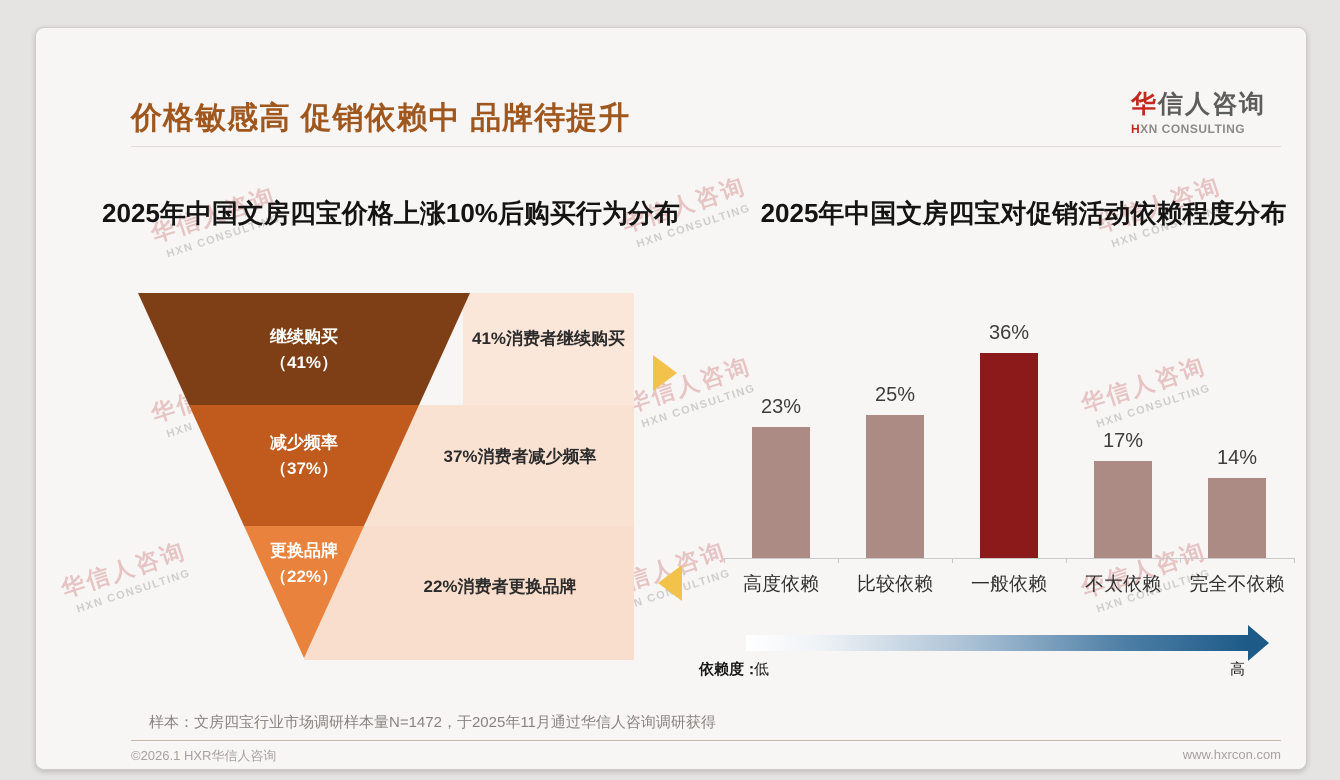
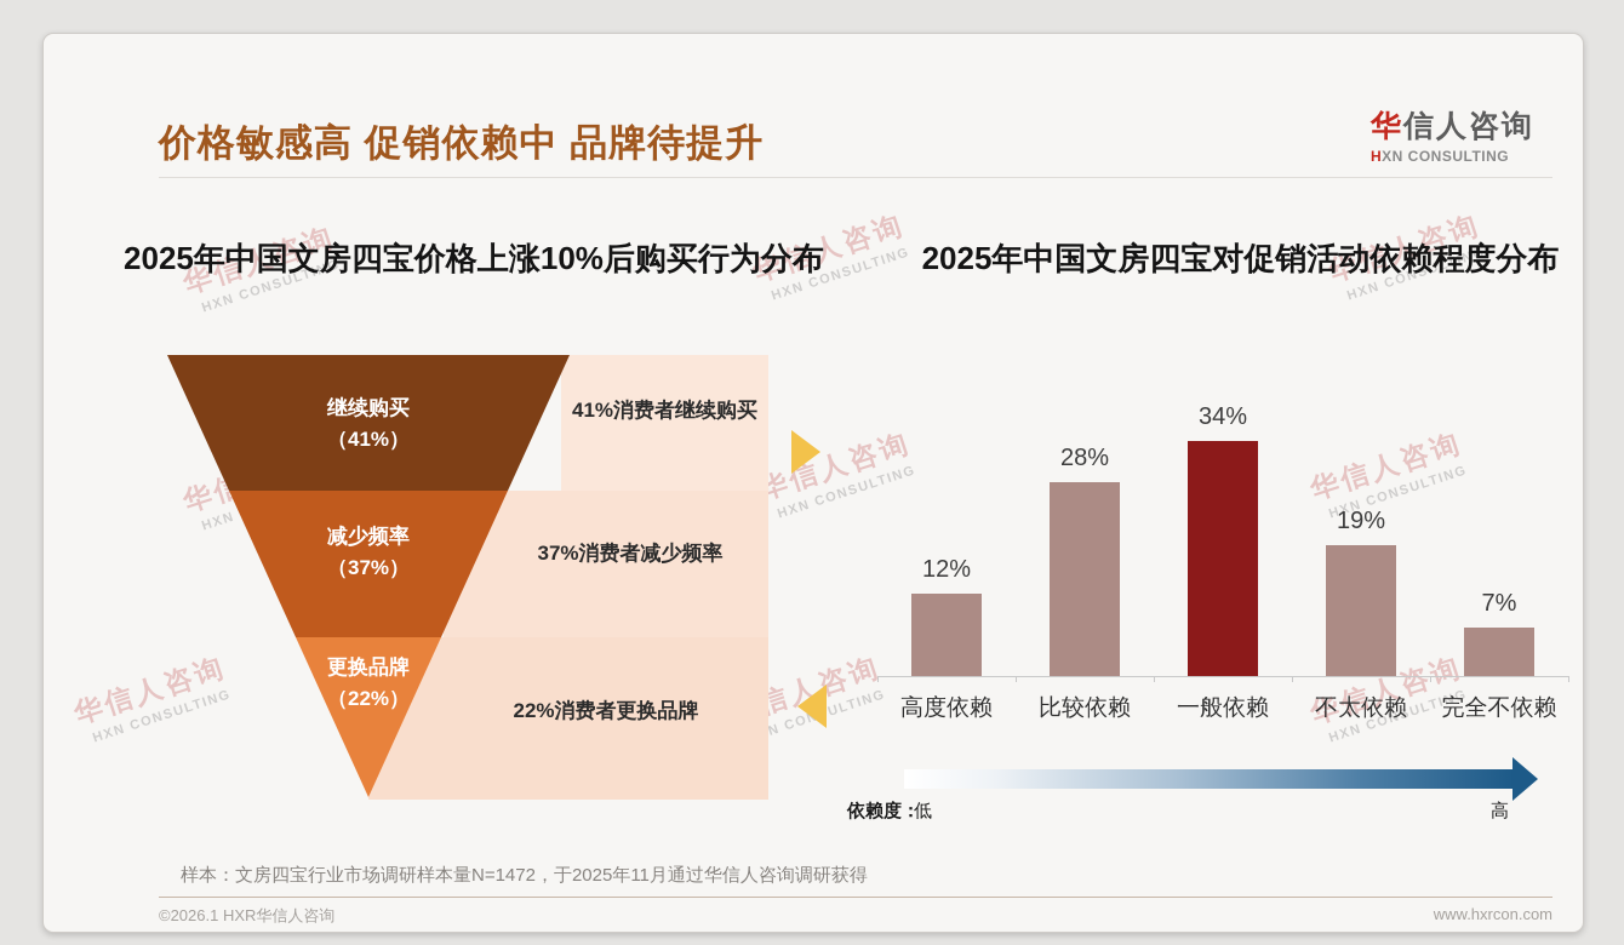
2025年中国文房四宝对促销活动依赖程度分布/高度依赖: 23% -> 12%
2025年中国文房四宝对促销活动依赖程度分布/比较依赖: 25% -> 28%
2025年中国文房四宝对促销活动依赖程度分布/一般依赖: 36% -> 34%
2025年中国文房四宝对促销活动依赖程度分布/不太依赖: 17% -> 19%
2025年中国文房四宝对促销活动依赖程度分布/完全不依赖: 14% -> 7%
